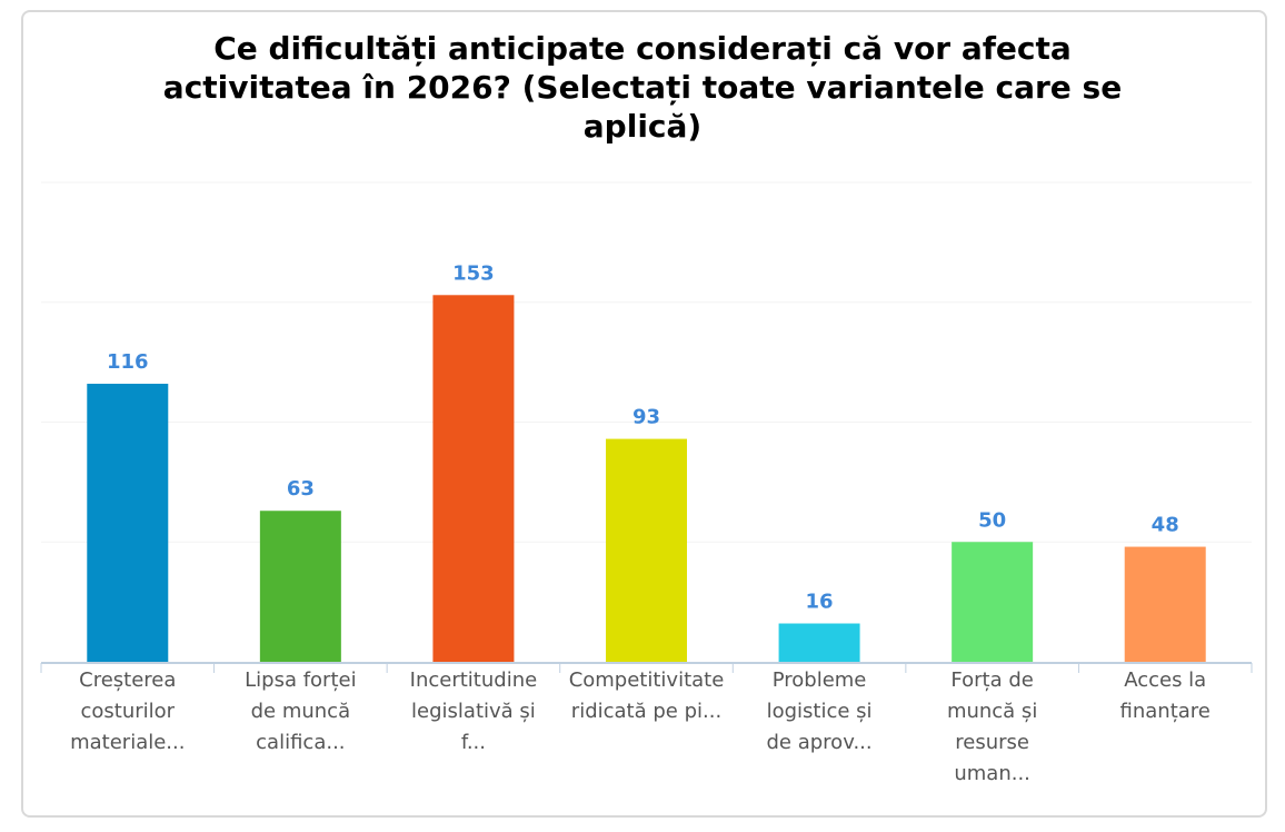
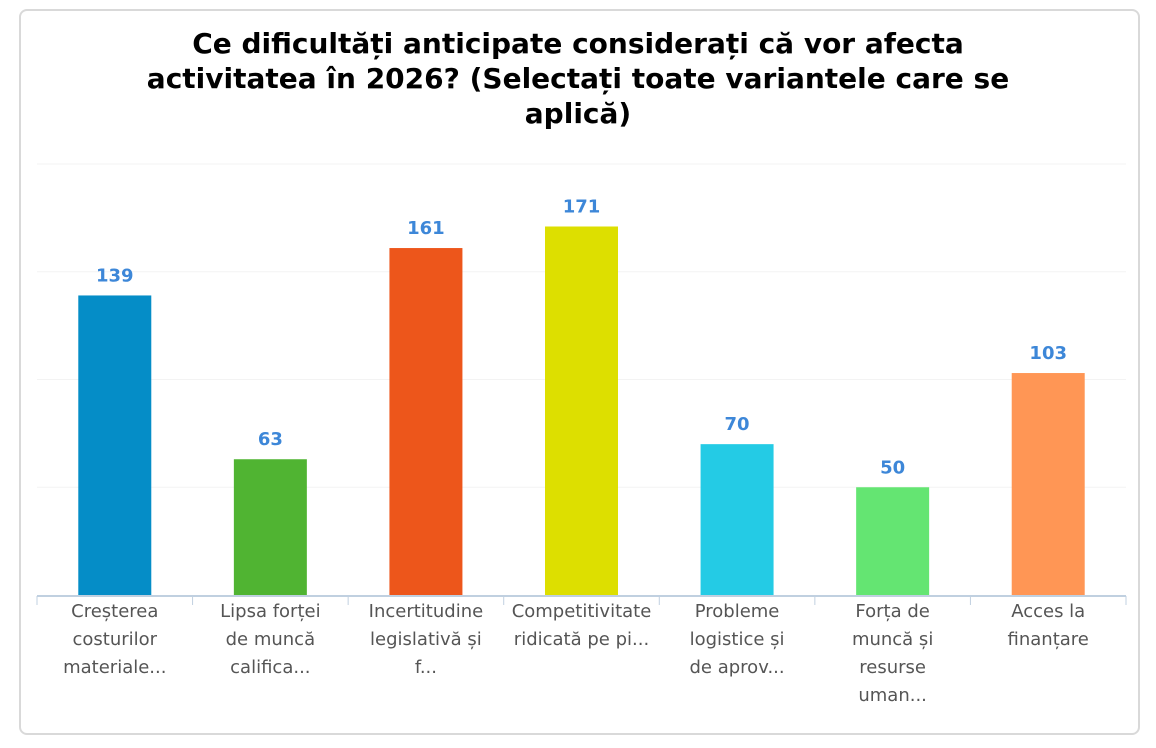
Creșterea costurilor materiale...: 116 -> 139
Incertitudine legislativă și f...: 153 -> 161
Competitivitate ridicată pe pi...: 93 -> 171
Probleme logistice și de aprov...: 16 -> 70
Acces la finanțare: 48 -> 103
